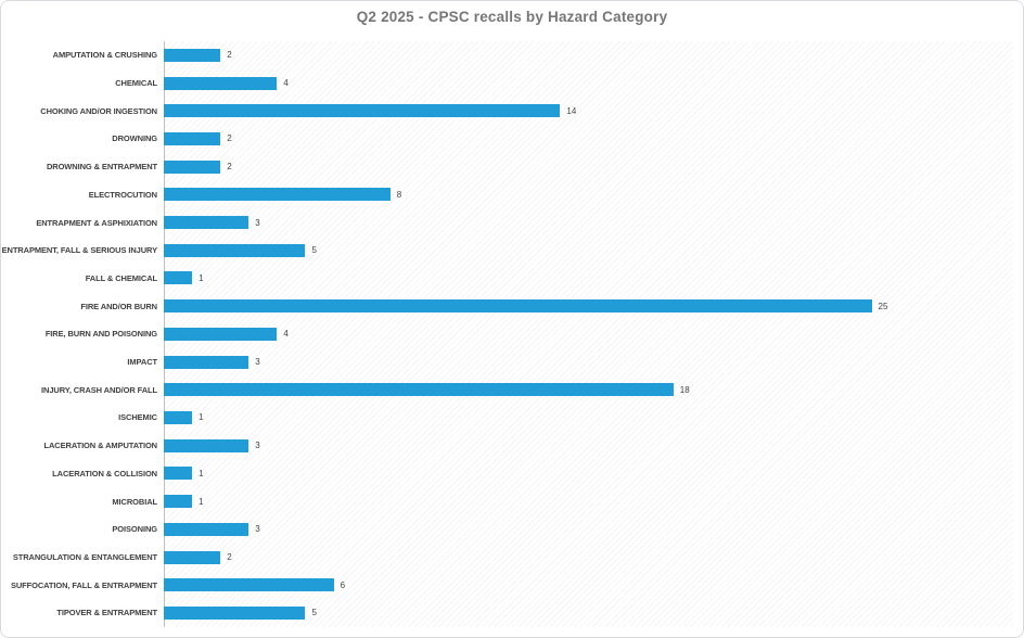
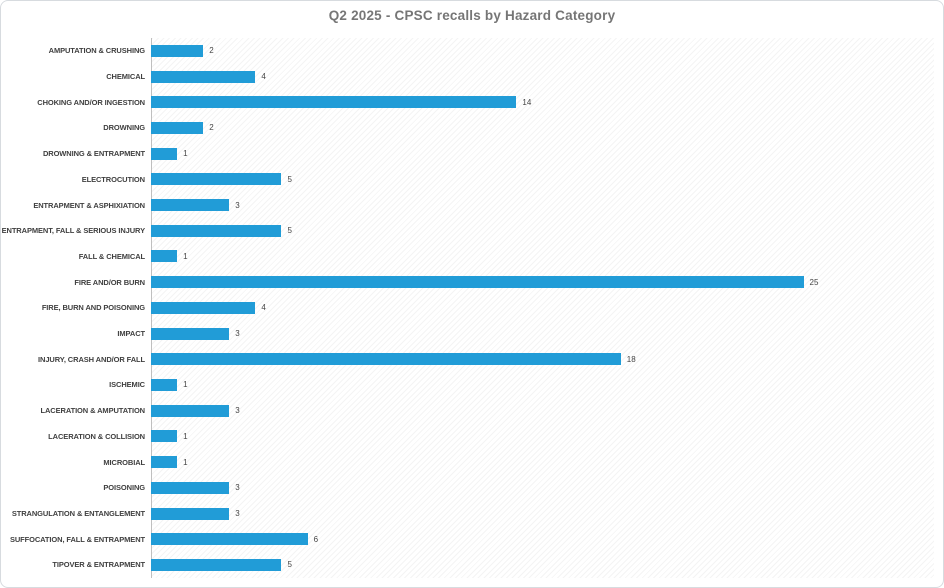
DROWNING & ENTRAPMENT: 2 -> 1
ELECTROCUTION: 8 -> 5
STRANGULATION & ENTANGLEMENT: 2 -> 3
